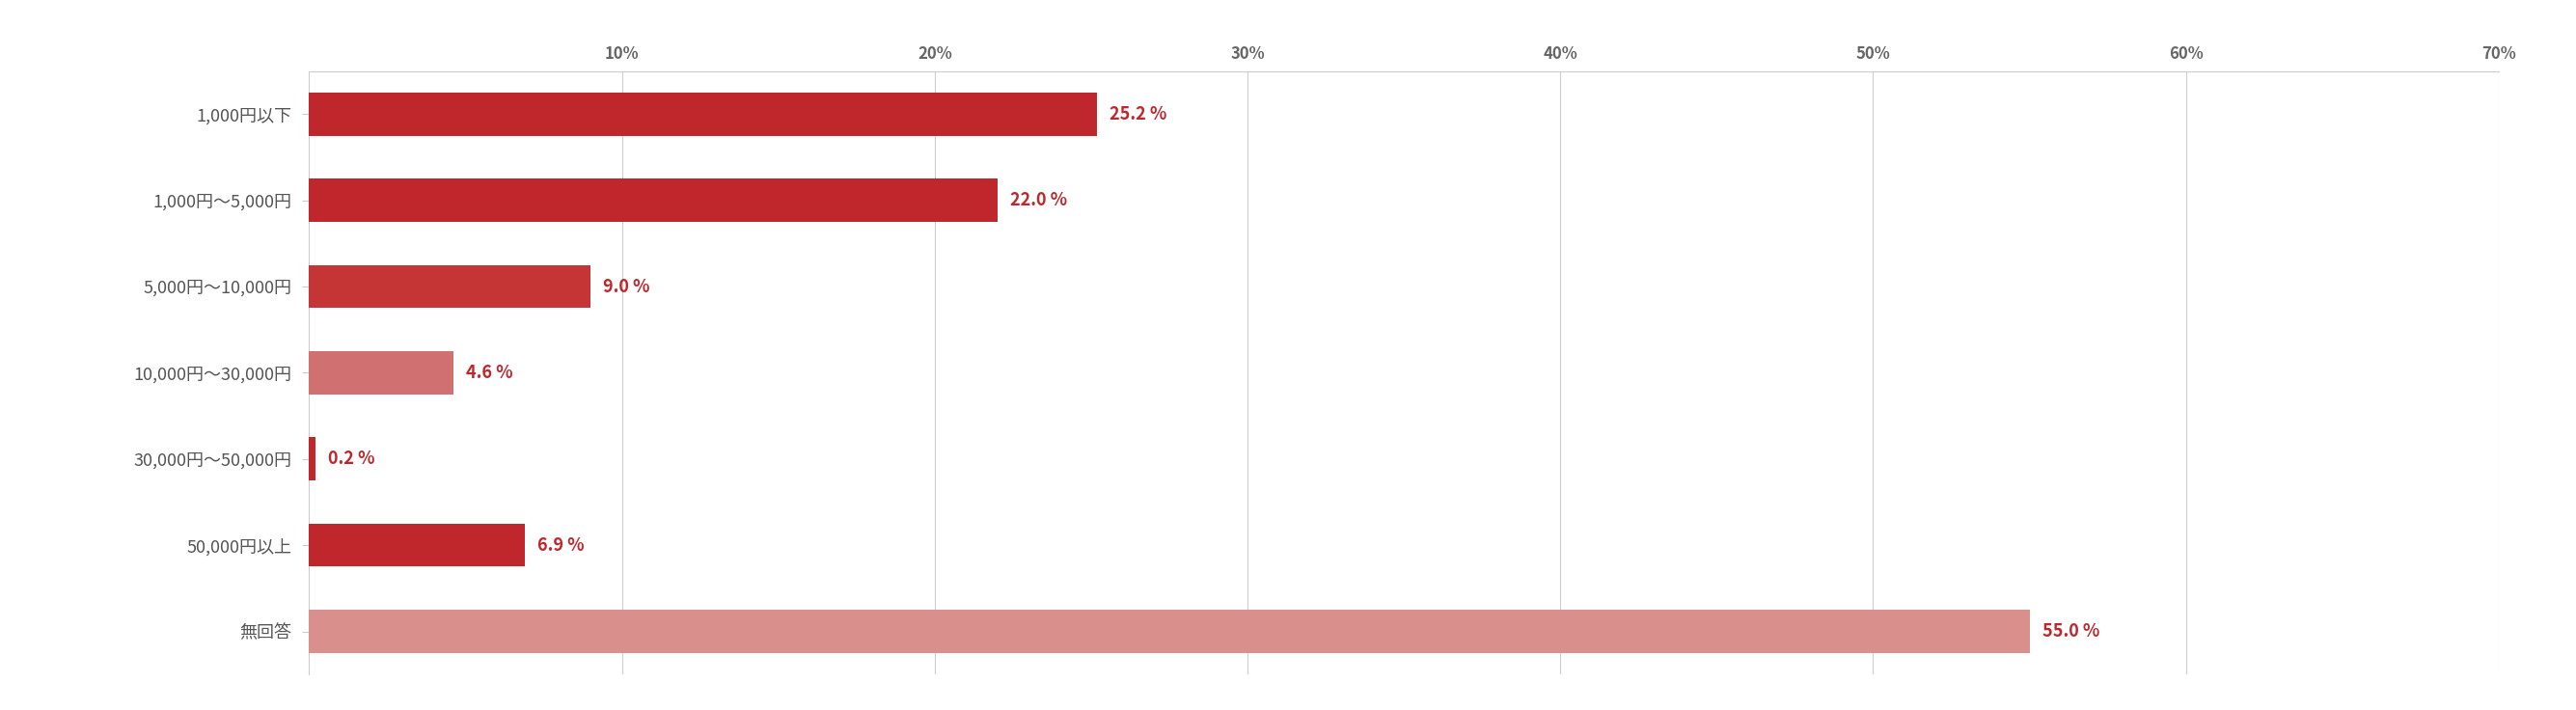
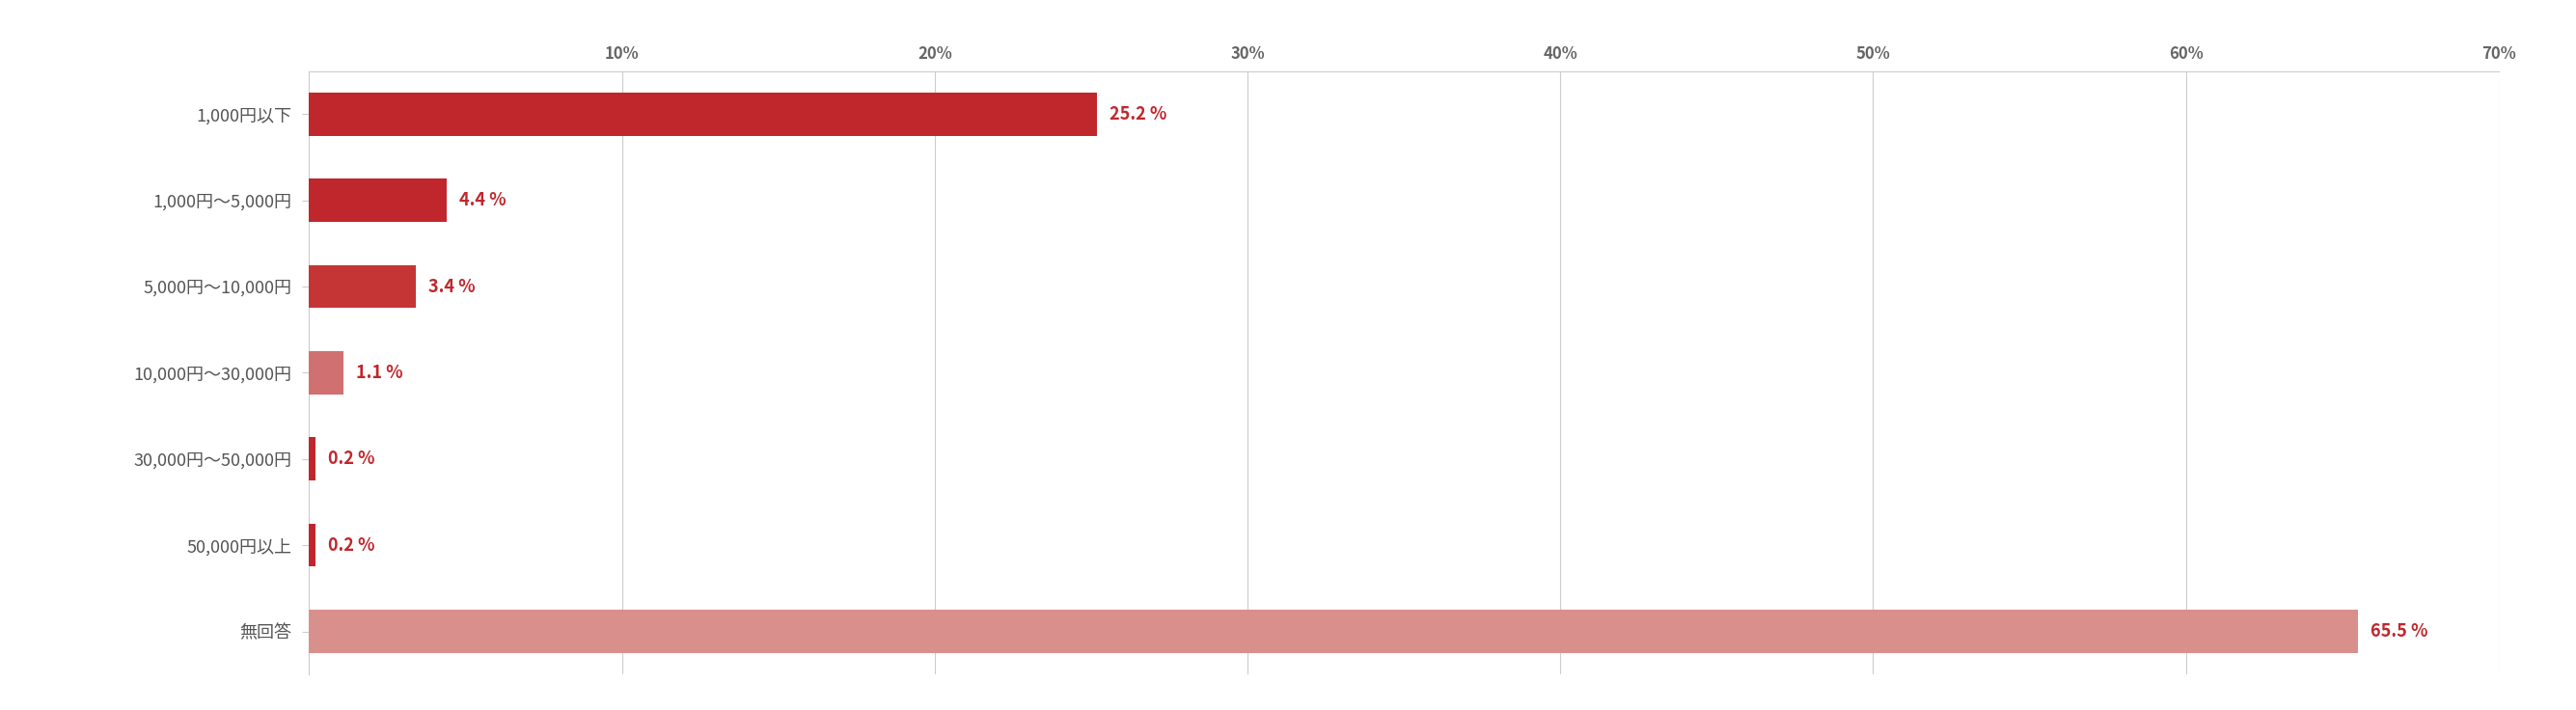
1,000円〜5,000円: 22.0 -> 4.4
5,000円〜10,000円: 9.0 -> 3.4
10,000円〜30,000円: 4.6 -> 1.1
50,000円以上: 6.9 -> 0.2
無回答: 55.0 -> 65.5
